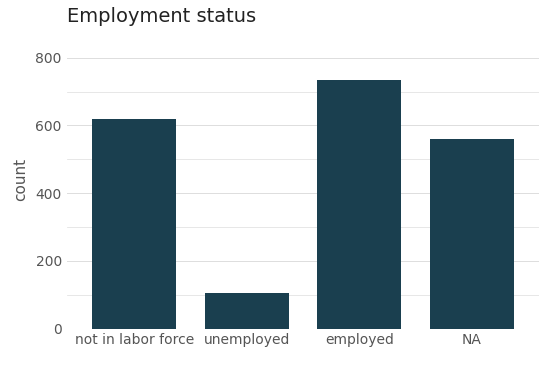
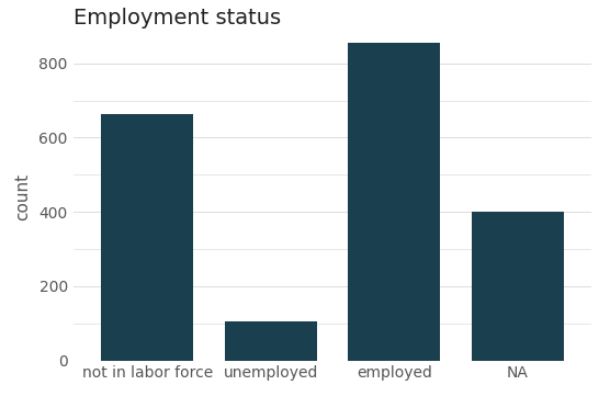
not in labor force: 620 -> 663
employed: 735 -> 856
NA: 560 -> 401
